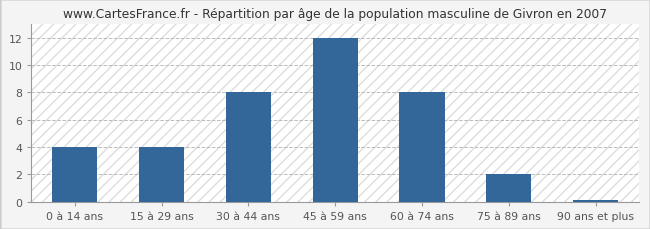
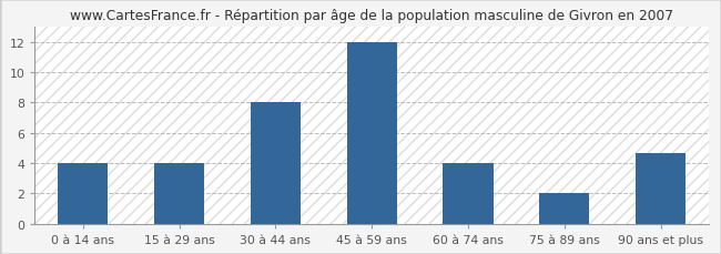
60 à 74 ans: 8.0 -> 4.0
90 ans et plus: 0.1 -> 4.7
